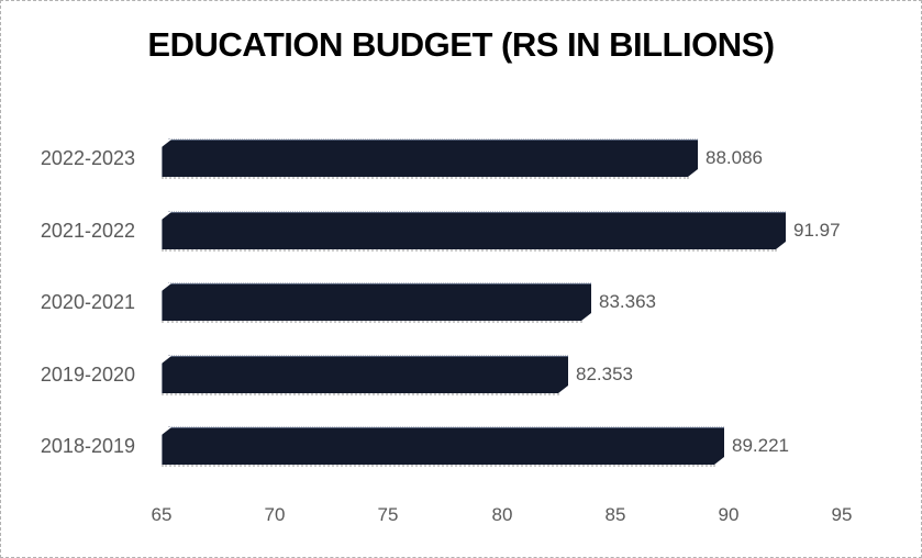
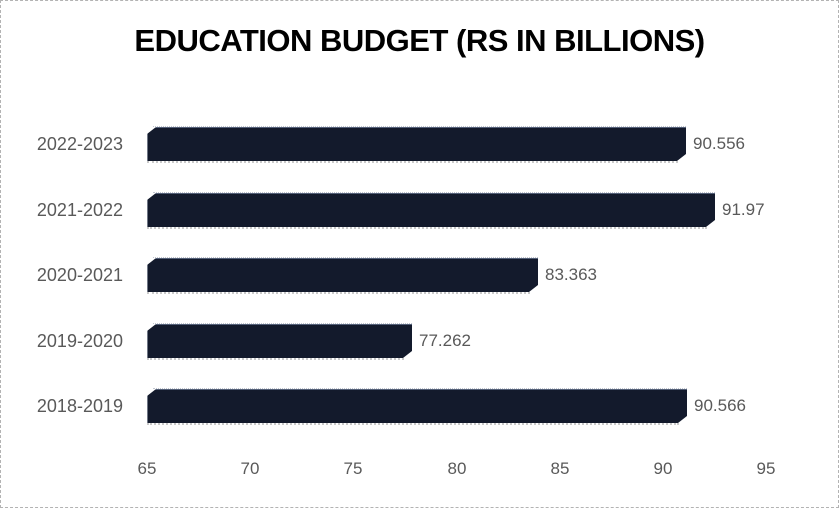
2022-2023: 88.086 -> 90.556
2019-2020: 82.353 -> 77.262
2018-2019: 89.221 -> 90.566
